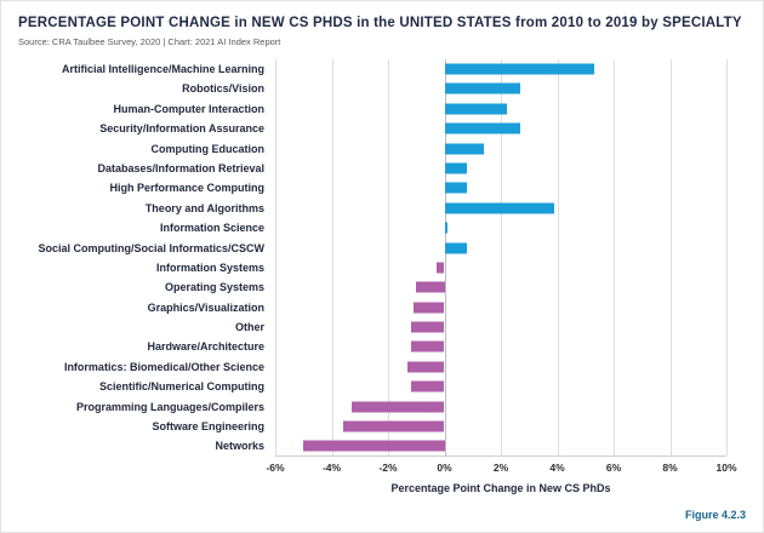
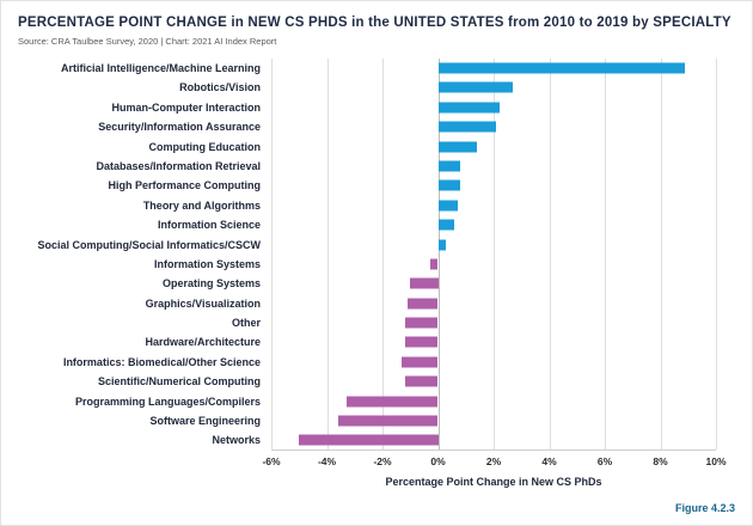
Artificial Intelligence/Machine Learning: 5.3% -> 8.9%
Security/Information Assurance: 2.7% -> 2.1%
Theory and Algorithms: 3.9% -> 0.7%
Information Science: 0.1% -> 0.6%
Social Computing/Social Informatics/CSCW: 0.8% -> 0.3%
